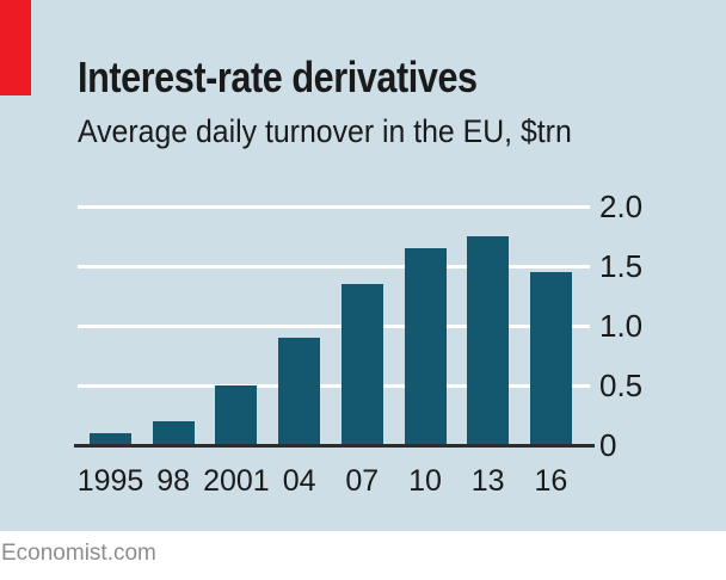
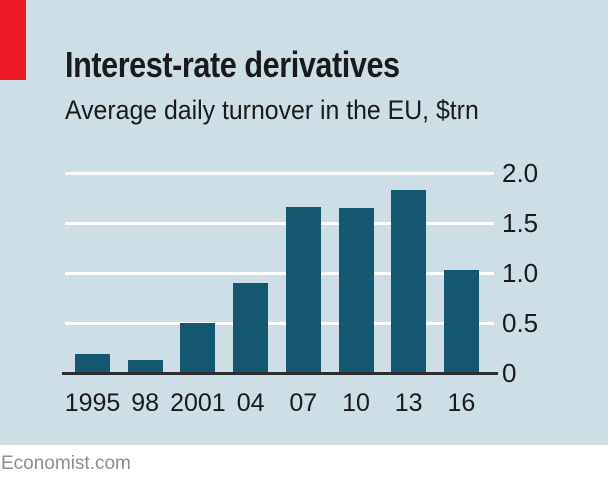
1995: 0.10 -> 0.19
98: 0.20 -> 0.13
07: 1.35 -> 1.66
13: 1.75 -> 1.83
16: 1.45 -> 1.03
